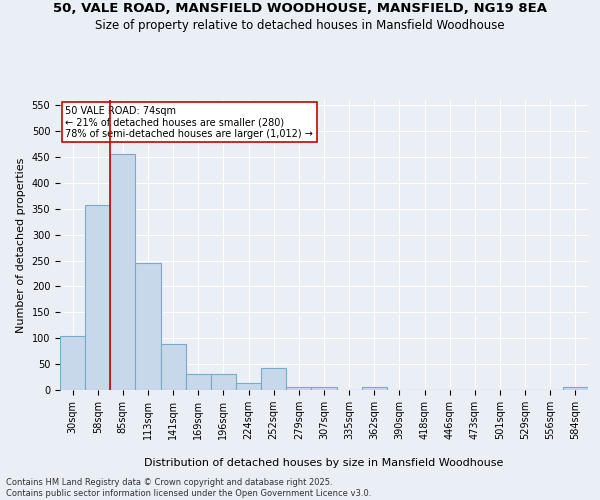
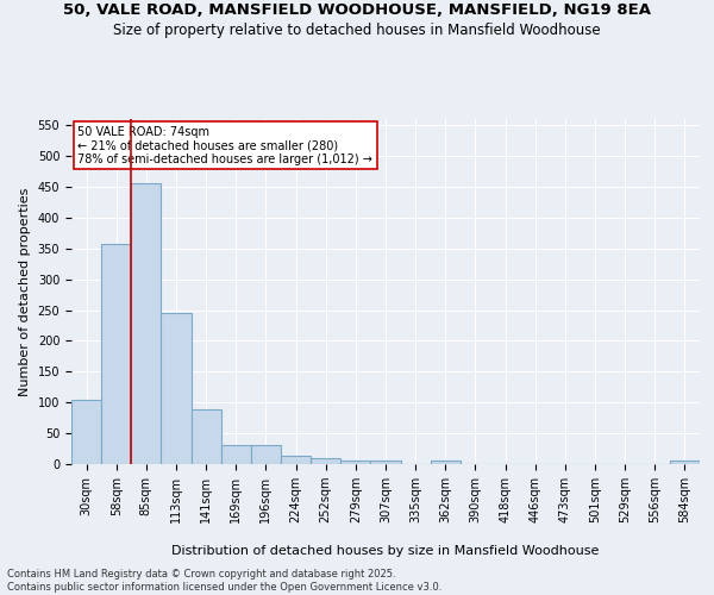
252sqm: 42 -> 9
